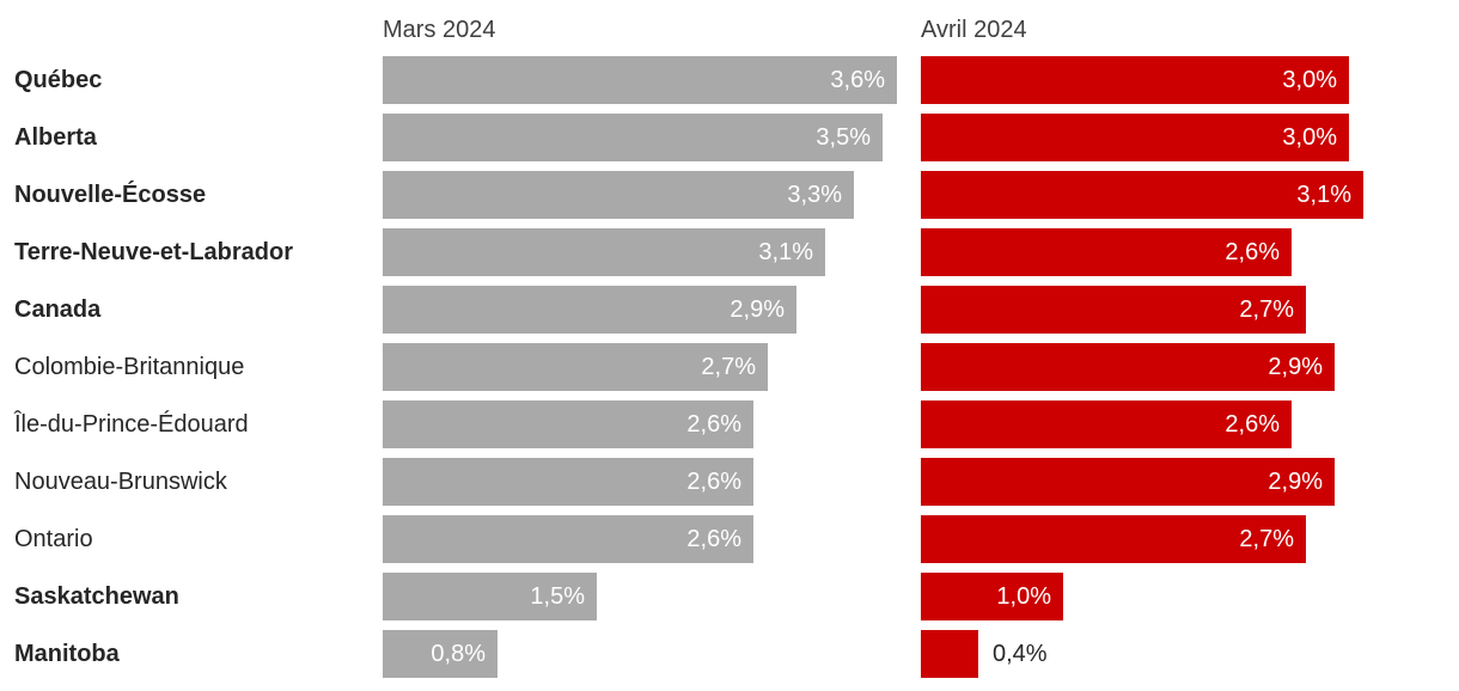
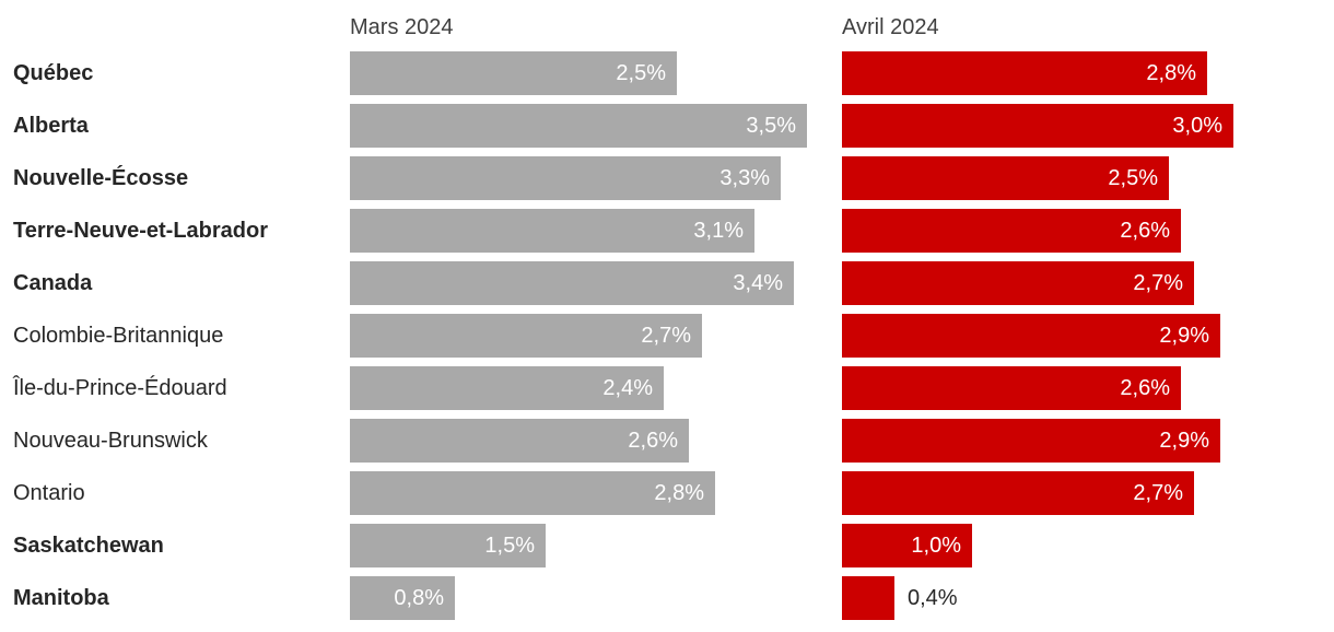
Mars 2024/Québec: 3,6% -> 2,5%
Avril 2024/Québec: 3,0% -> 2,8%
Avril 2024/Nouvelle-Écosse: 3,1% -> 2,5%
Mars 2024/Canada: 2,9% -> 3,4%
Mars 2024/Île-du-Prince-Édouard: 2,6% -> 2,4%
Mars 2024/Ontario: 2,6% -> 2,8%
